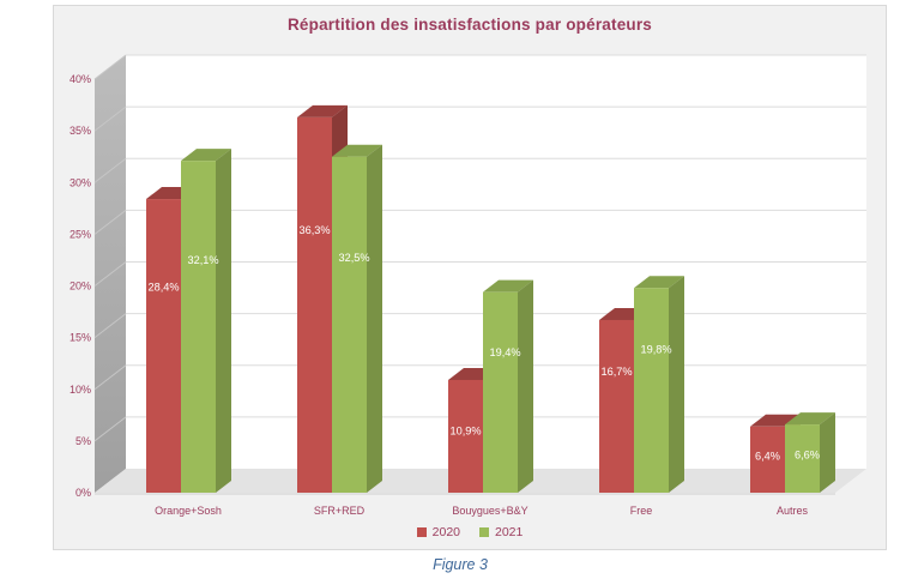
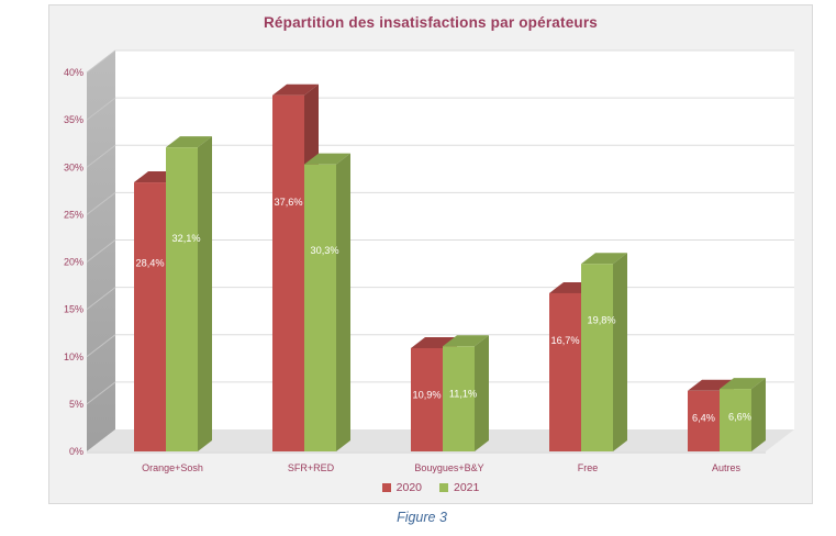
2020/SFR+RED: 36,3% -> 37,6%
2021/SFR+RED: 32,5% -> 30,3%
2021/Bouygues+B&Y: 19,4% -> 11,1%
